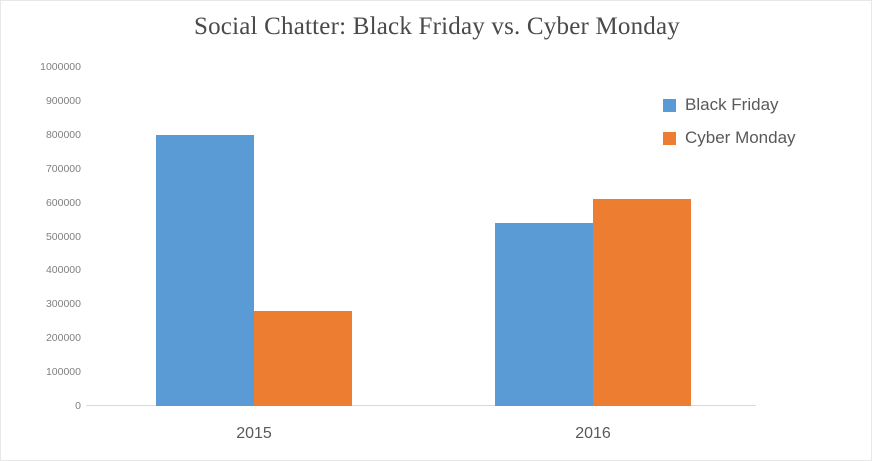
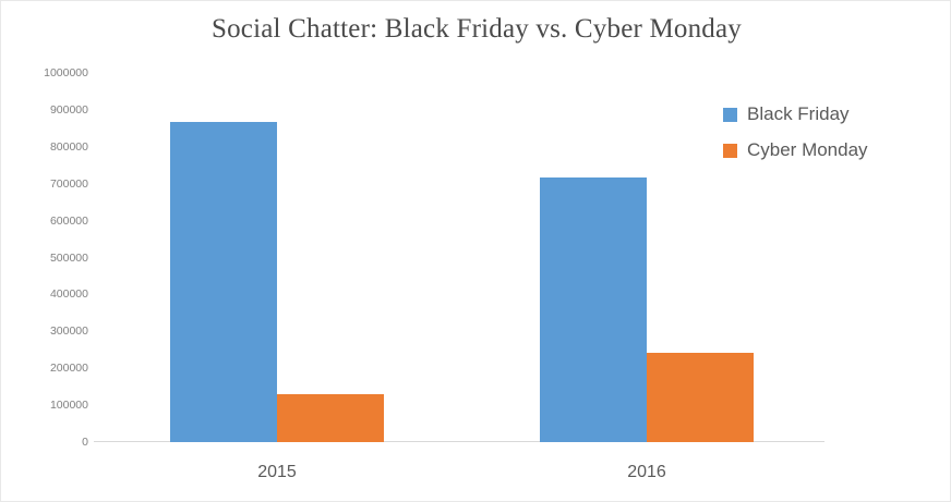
Black Friday/2015: 800000 -> 870000
Cyber Monday/2015: 280000 -> 130000
Black Friday/2016: 540000 -> 720000
Cyber Monday/2016: 610000 -> 240000
